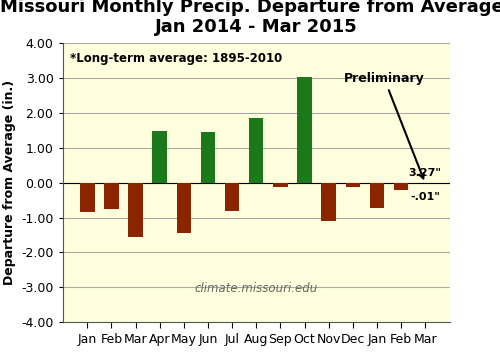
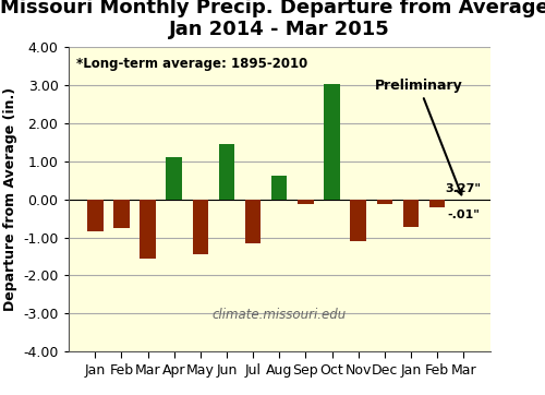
Apr: 1.50 -> 1.12
Jul: -0.80 -> -1.15
Aug: 1.85 -> 0.63
